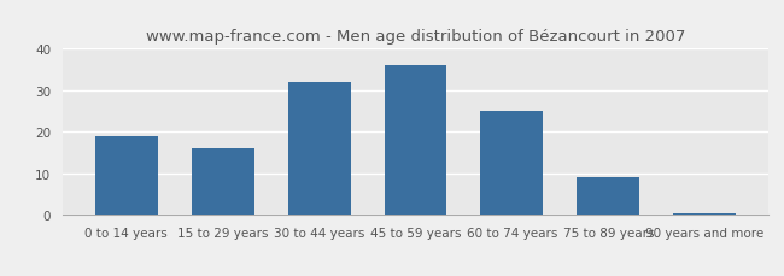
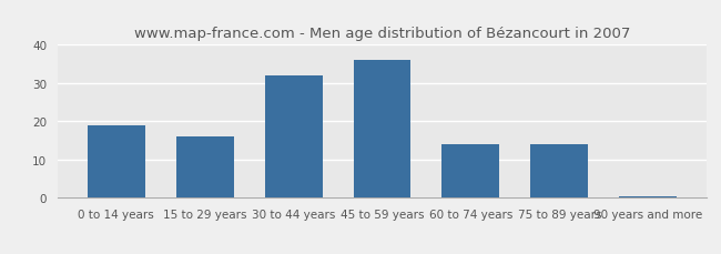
60 to 74 years: 25.0 -> 14.0
75 to 89 years: 9.0 -> 14.0
